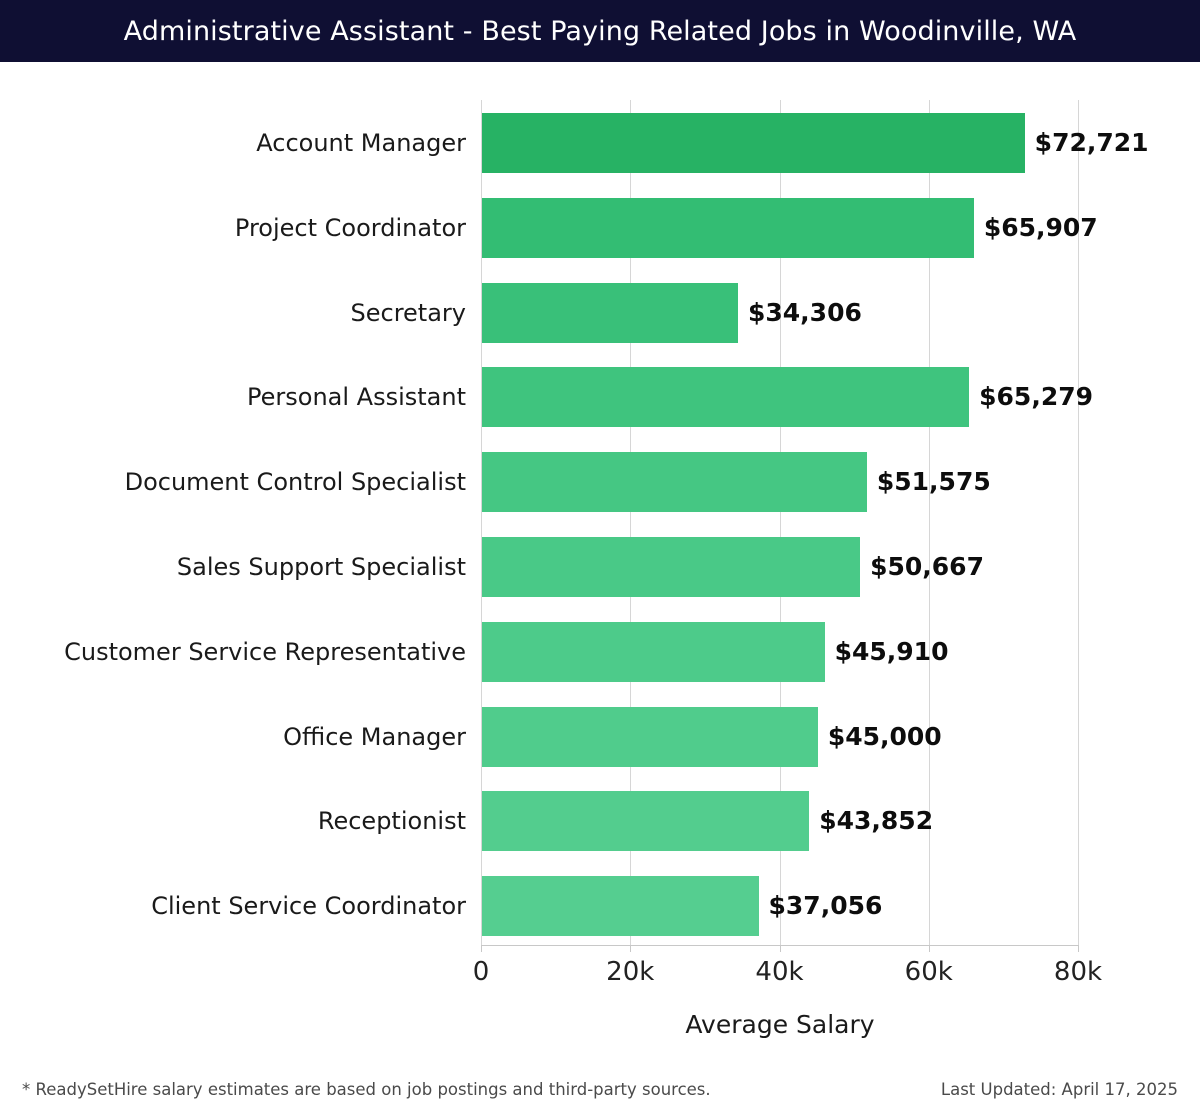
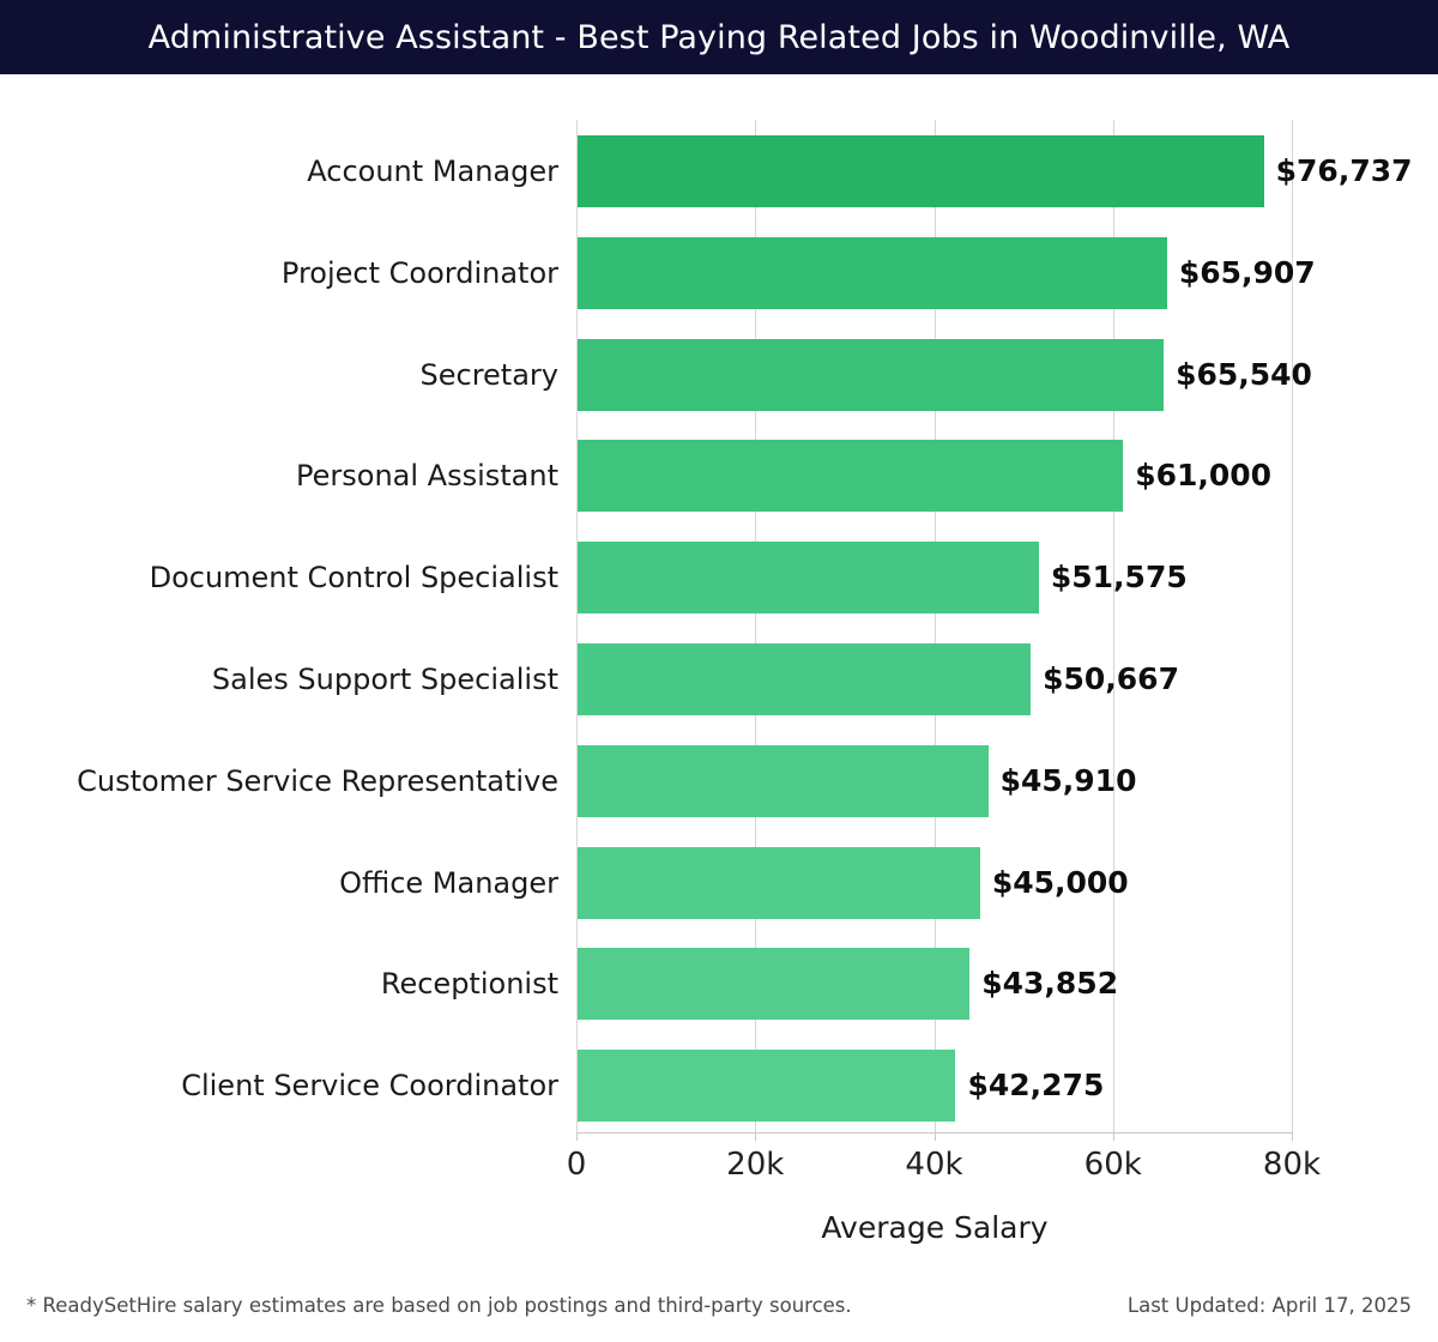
Account Manager: $72,721 -> $76,737
Secretary: $34,306 -> $65,540
Personal Assistant: $65,279 -> $61,000
Client Service Coordinator: $37,056 -> $42,275
